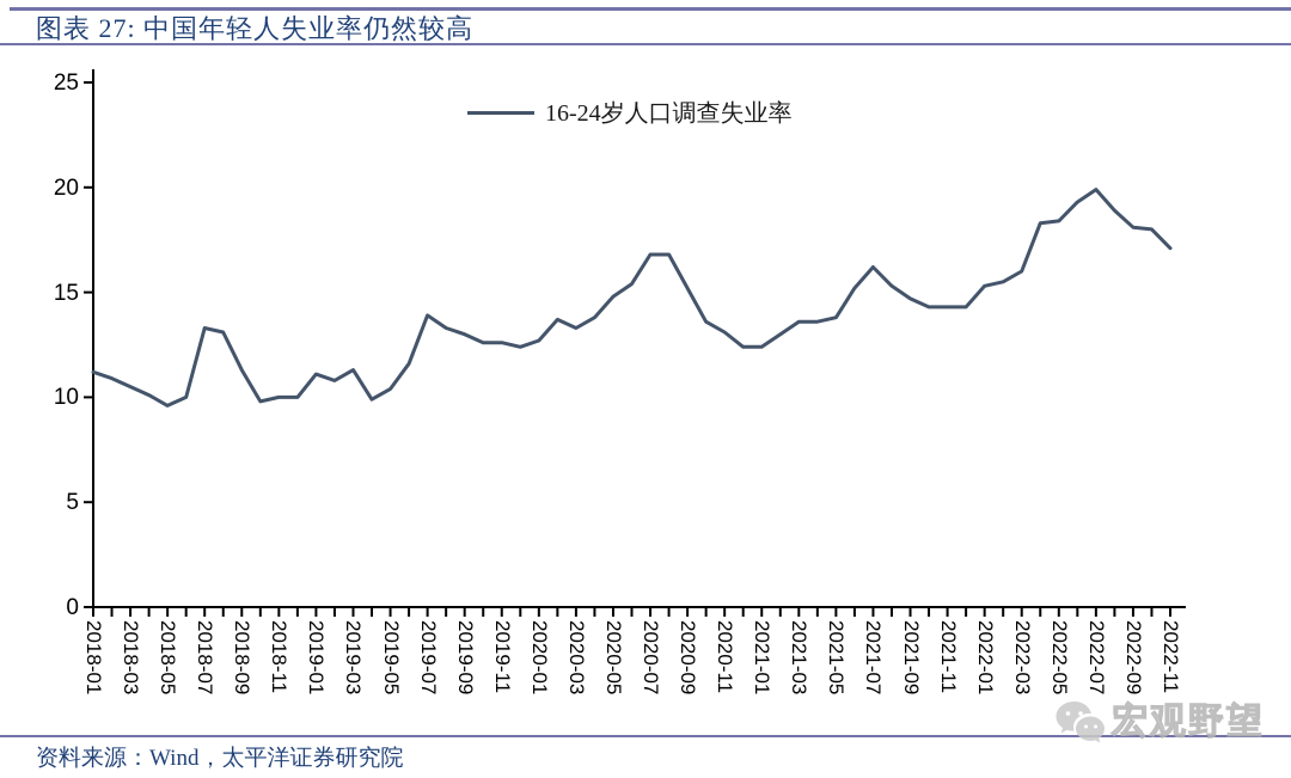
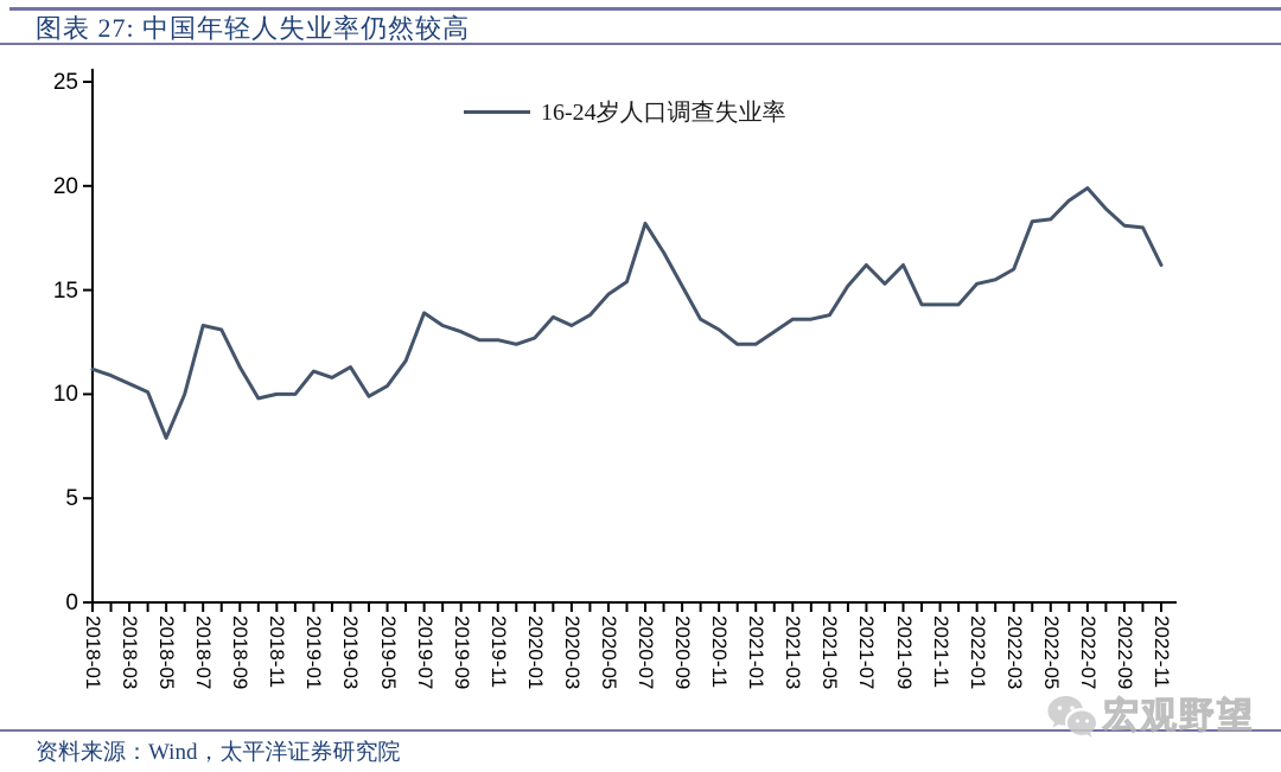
2018-05: 9.6 -> 7.9
2020-07: 16.8 -> 18.2
2021-09: 14.7 -> 16.2
2022-11: 17.1 -> 16.2
